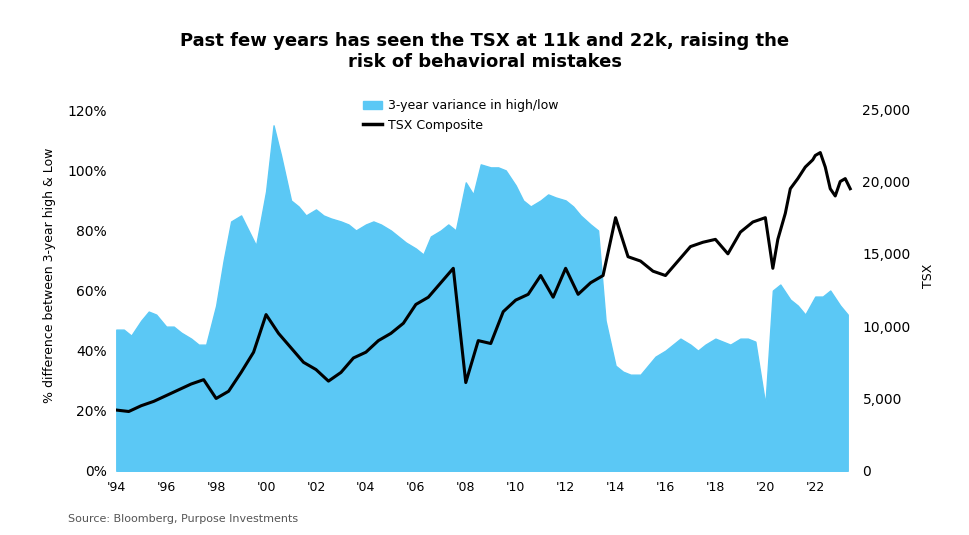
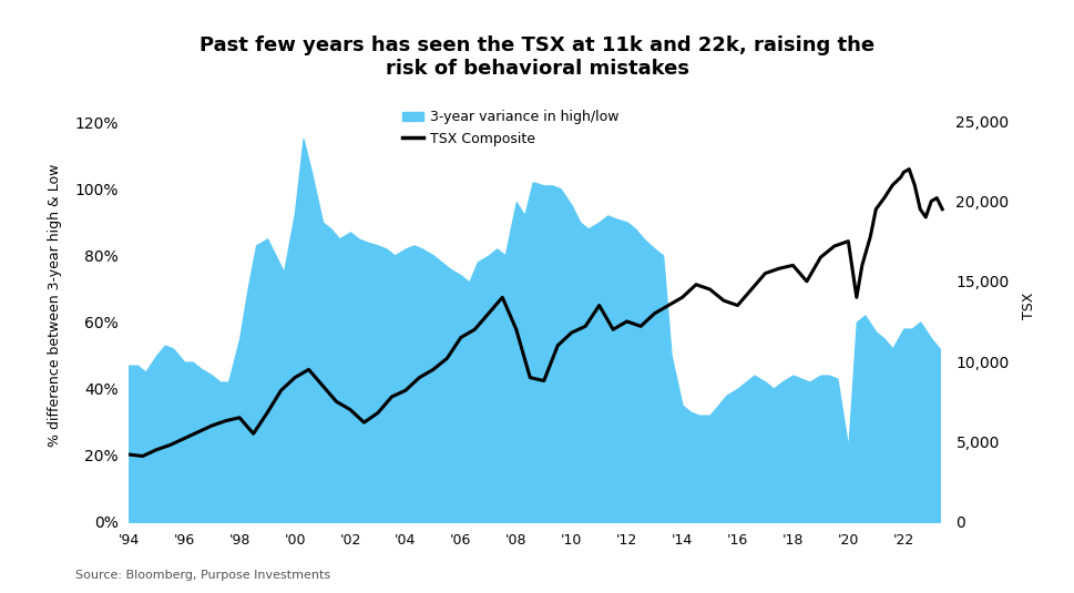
TSX Composite/'98: 5,000 -> 6,500
TSX Composite/'00: 10,800 -> 9,000
TSX Composite/'08: 6,100 -> 12,000
TSX Composite/'12: 14,000 -> 12,500
TSX Composite/'14: 17,500 -> 14,000
